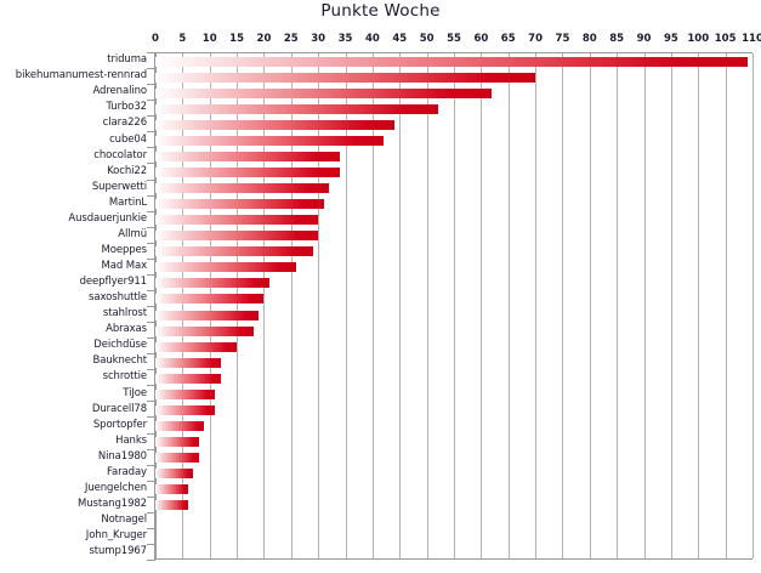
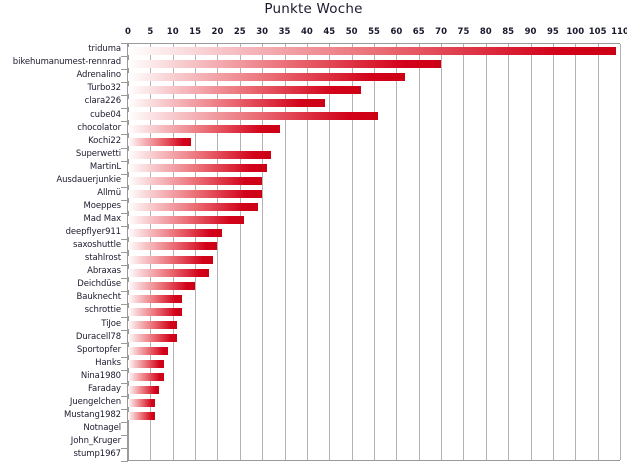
cube04: 42 -> 56
Kochi22: 34 -> 14
